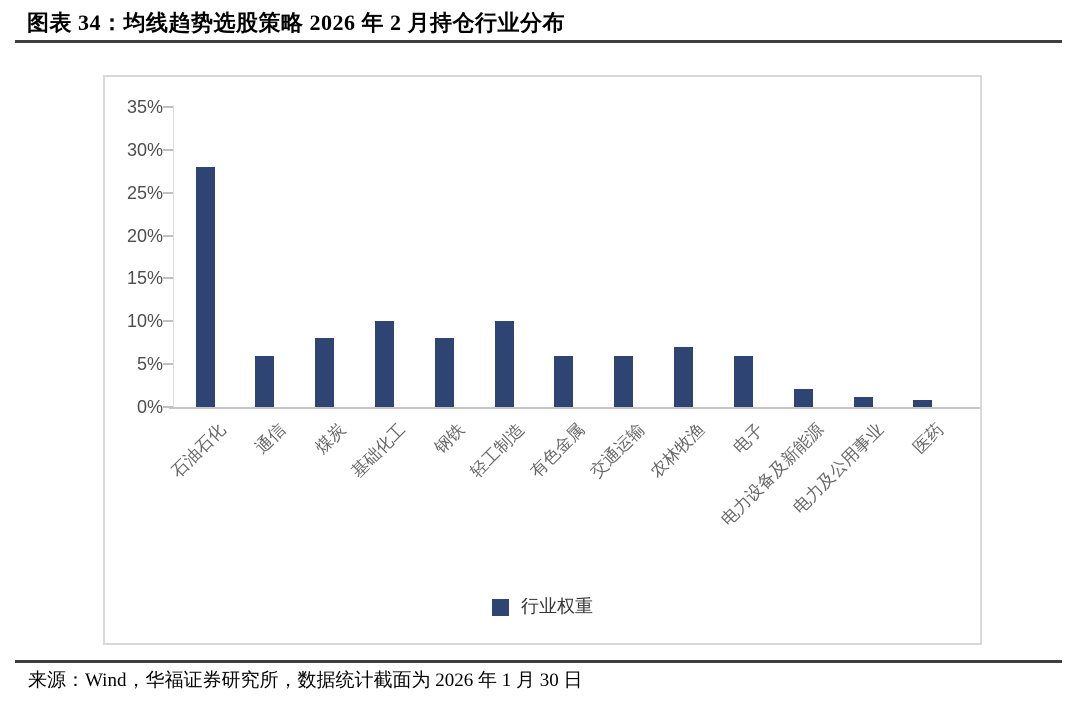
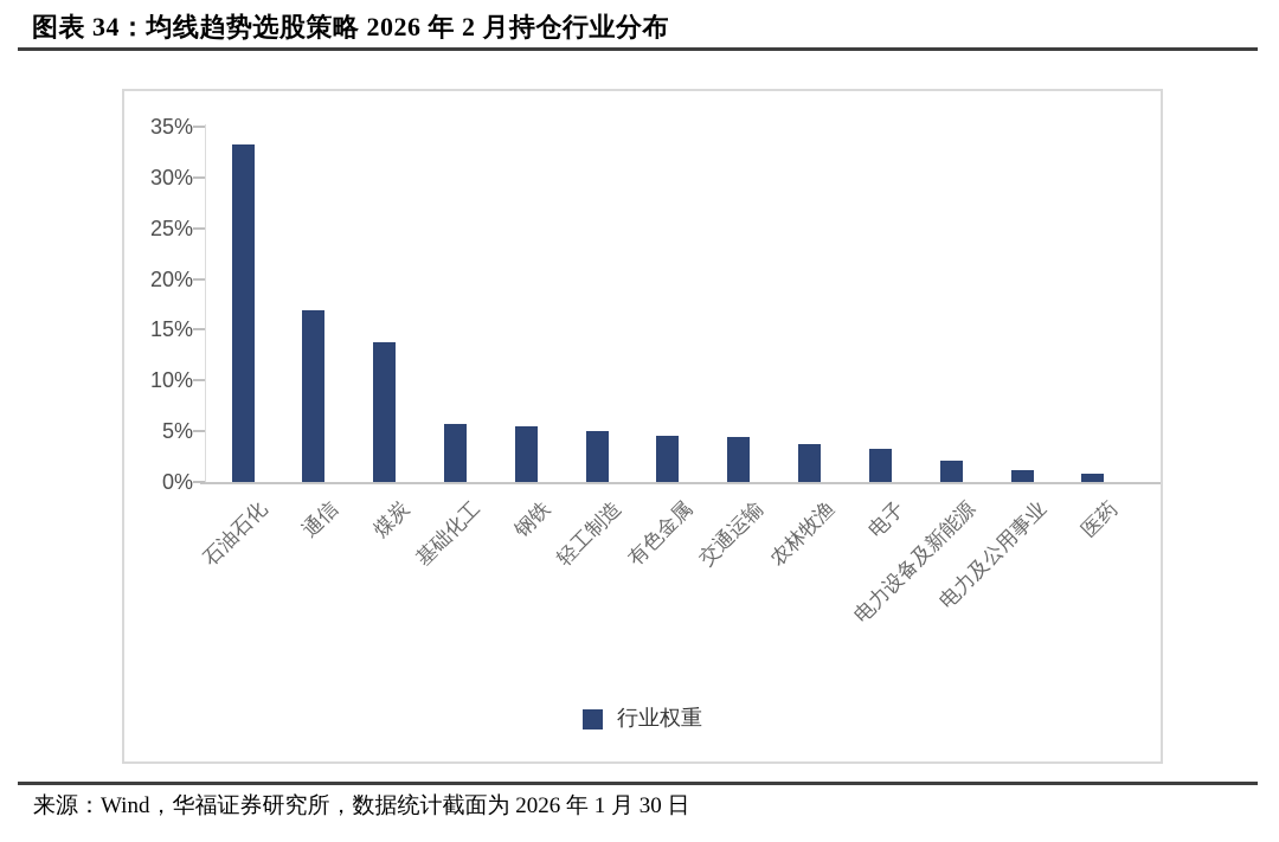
石油石化: 28% -> 33%
通信: 6% -> 17%
煤炭: 8% -> 14%
基础化工: 10% -> 6%
钢铁: 8% -> 6%
轻工制造: 10% -> 5%
有色金属: 6% -> 4%
交通运输: 6% -> 4%
农林牧渔: 7% -> 4%
电子: 6% -> 3%
